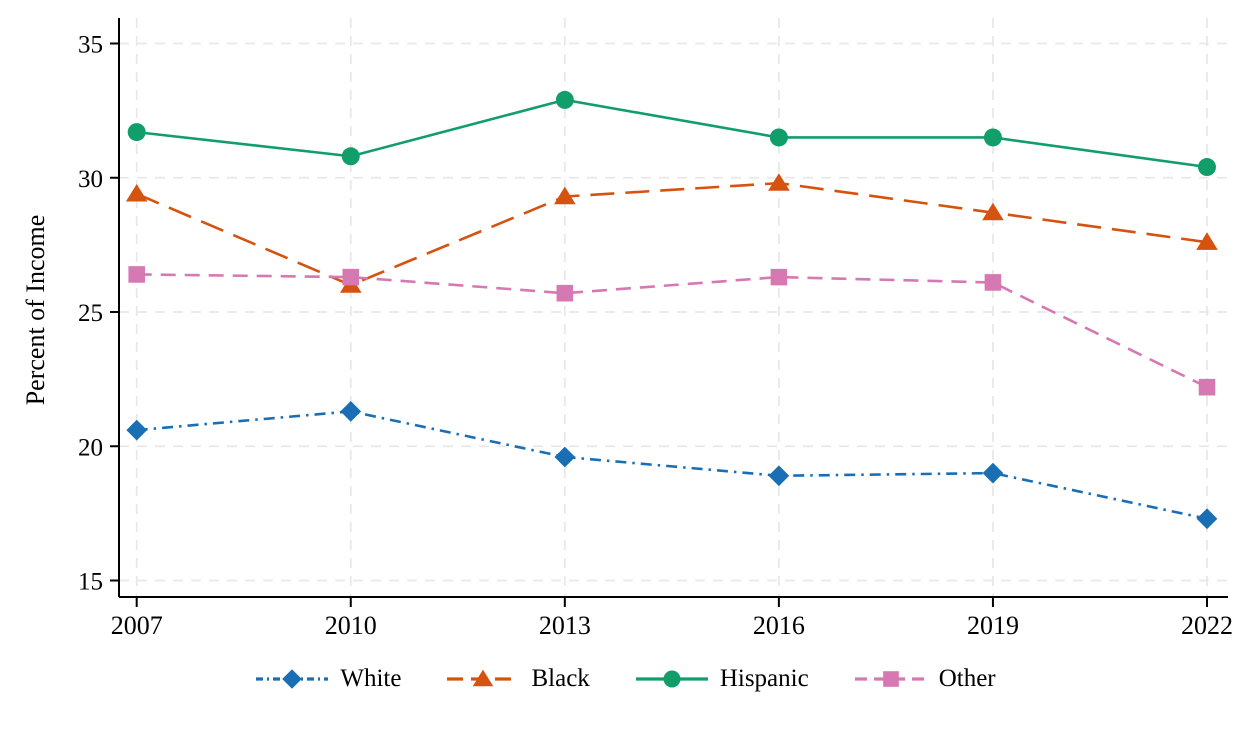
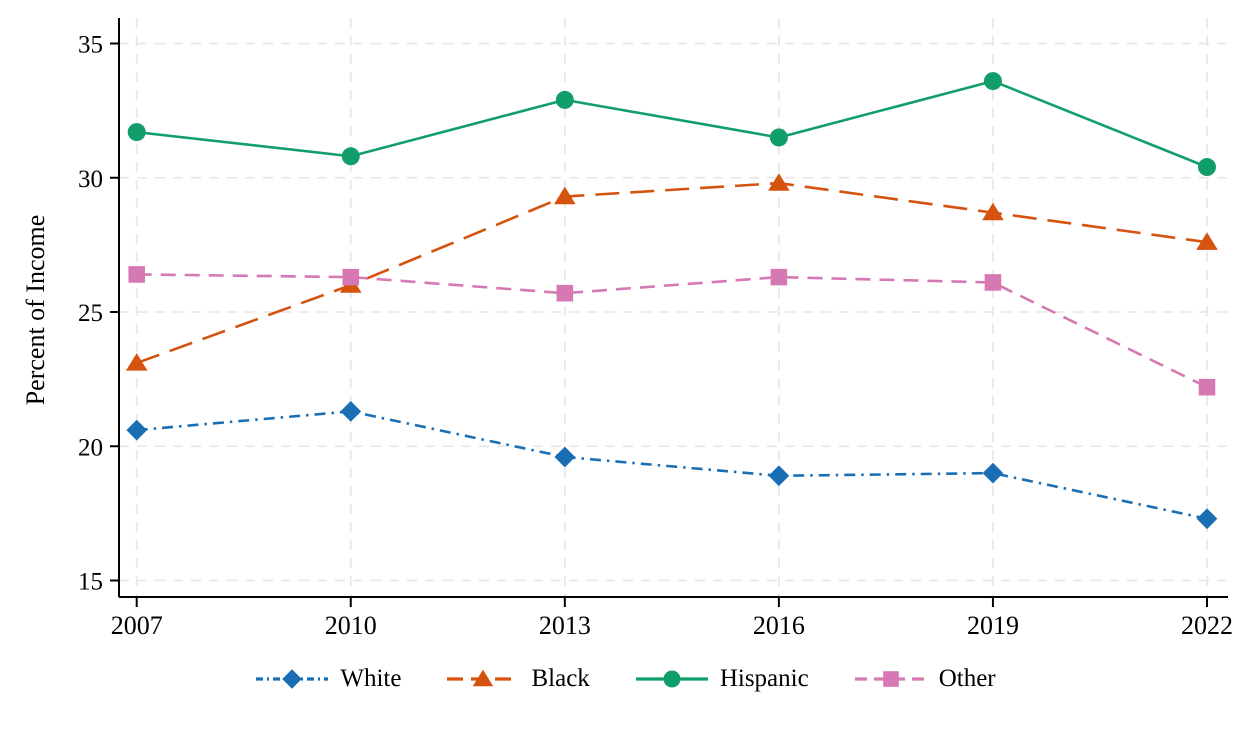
Black/2007: 29.4 -> 23.1
Hispanic/2019: 31.5 -> 33.6
